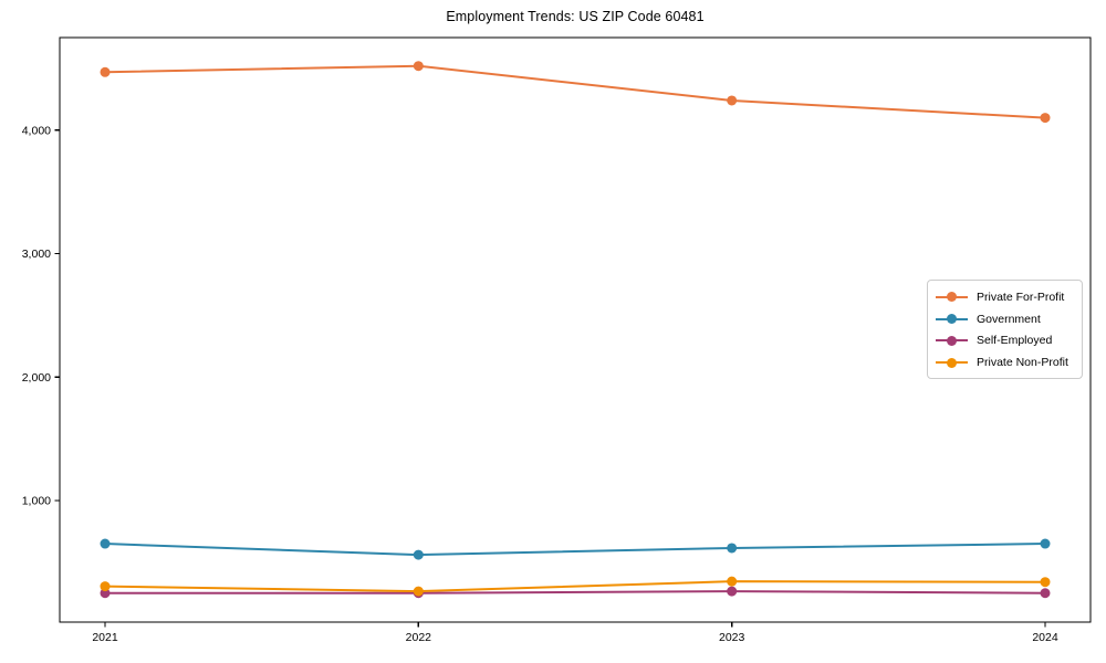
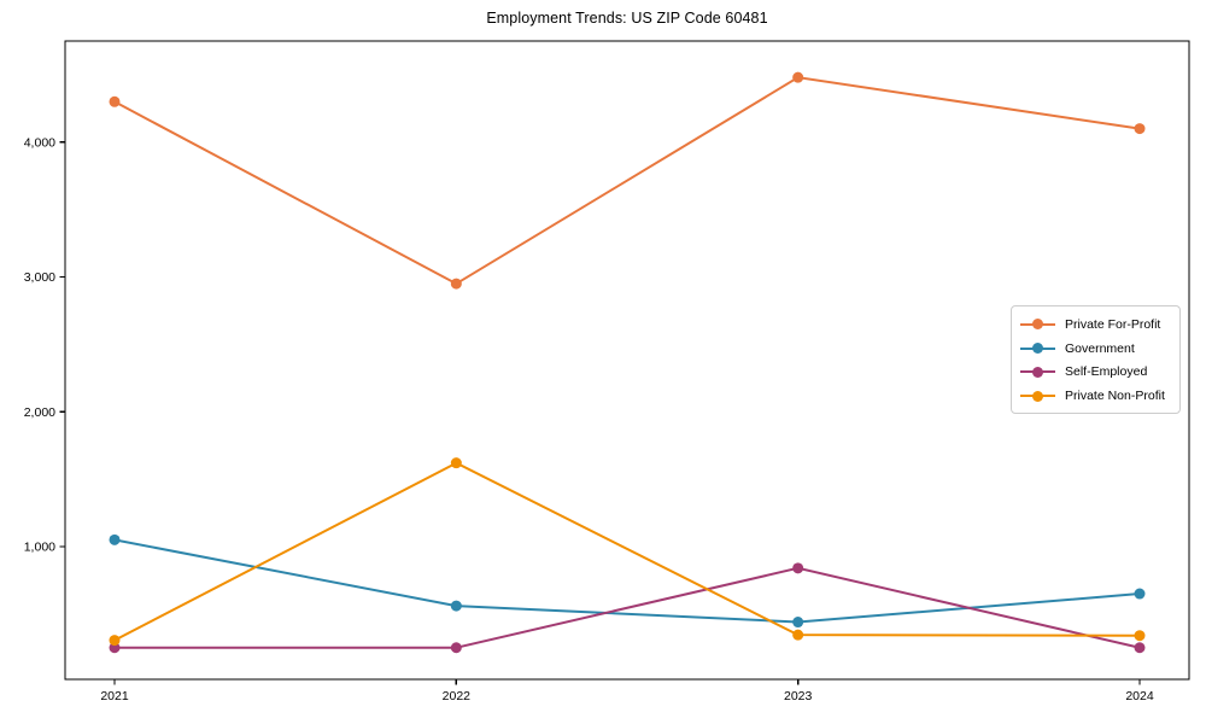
Private For-Profit/2021: 4470 -> 4300
Government/2021: 650 -> 1050
Private For-Profit/2022: 4520 -> 2950
Private Non-Profit/2022: 260 -> 1620
Private For-Profit/2023: 4240 -> 4480
Government/2023: 620 -> 440
Self-Employed/2023: 260 -> 840
